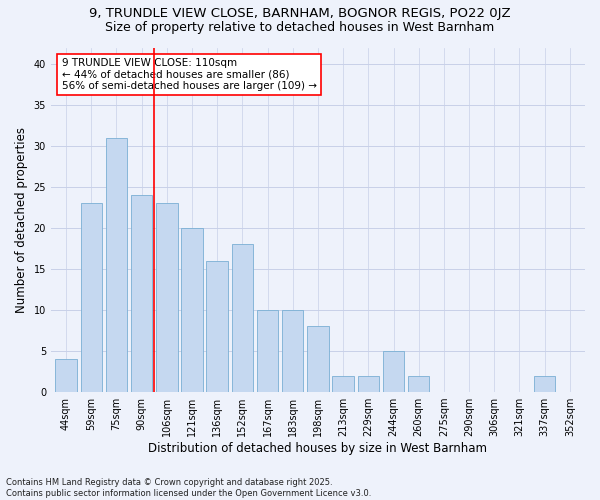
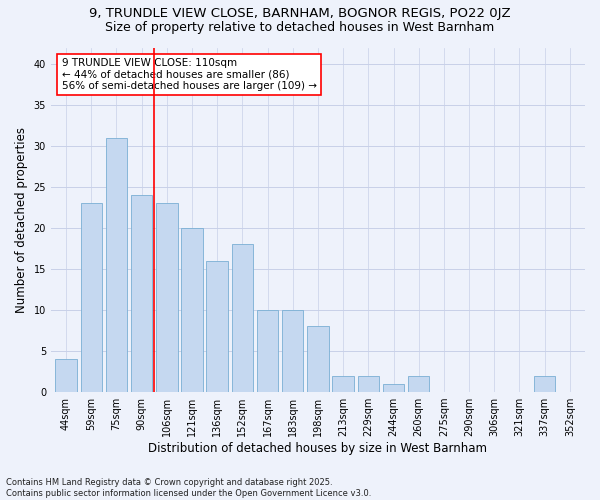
244sqm: 5 -> 1
